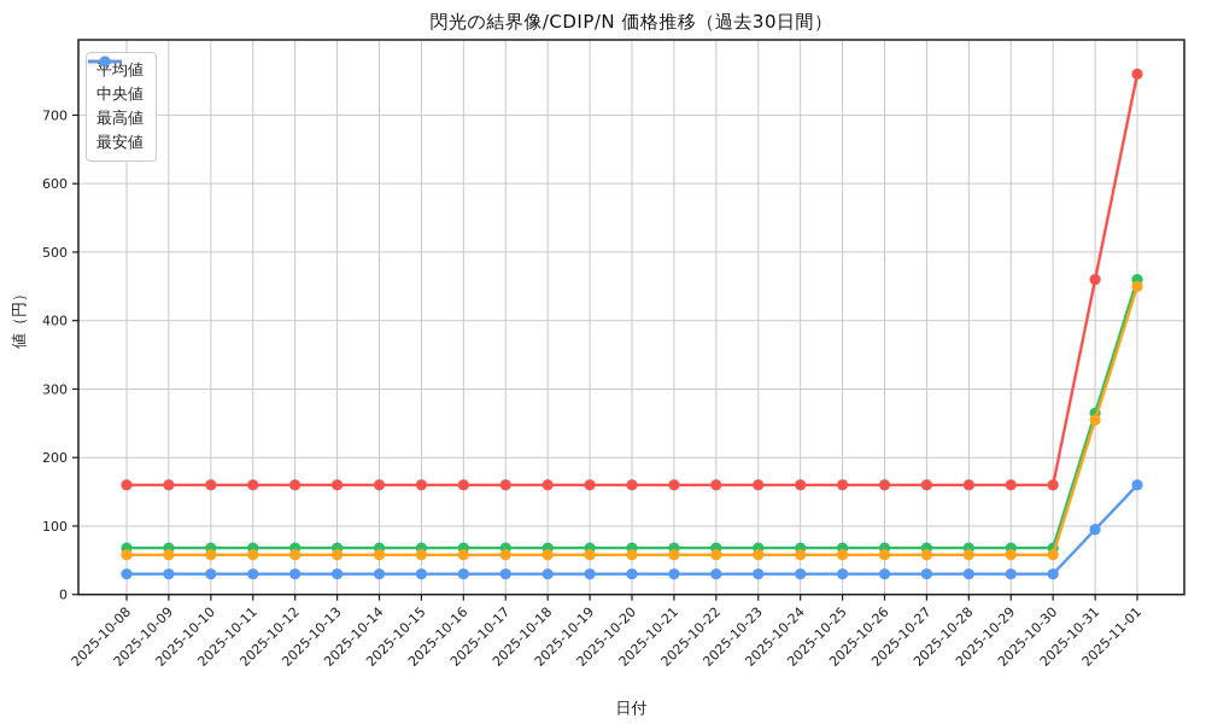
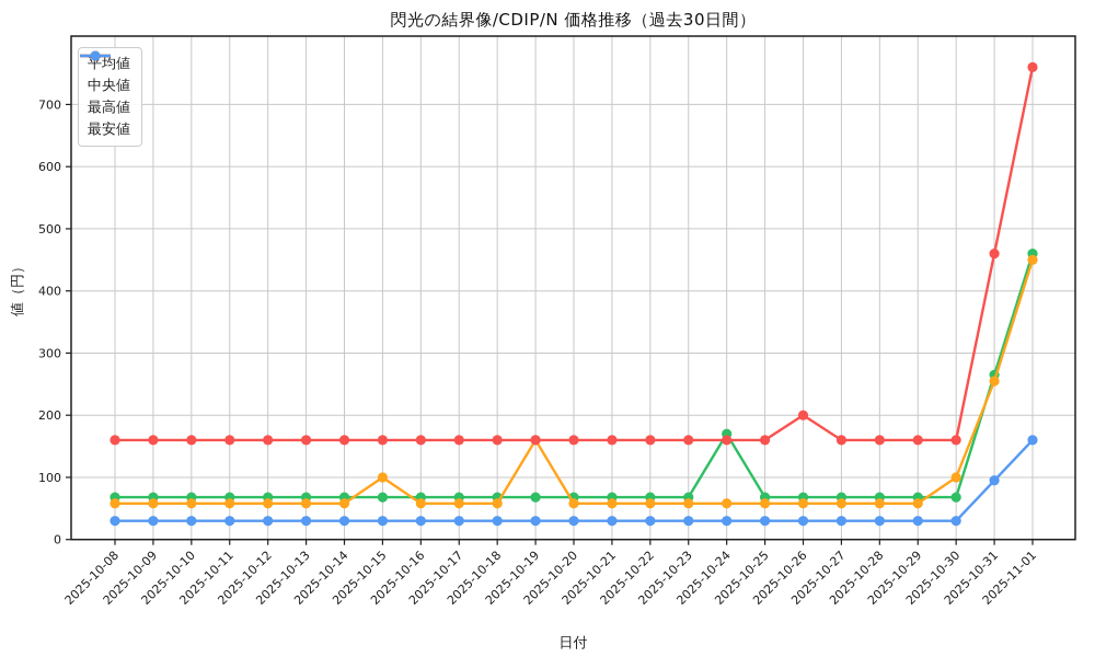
中央値/2025-10-15: 60 -> 100
中央値/2025-10-19: 60 -> 160
平均値/2025-10-24: 70 -> 170
最高値/2025-10-26: 160 -> 200
中央値/2025-10-30: 60 -> 100
